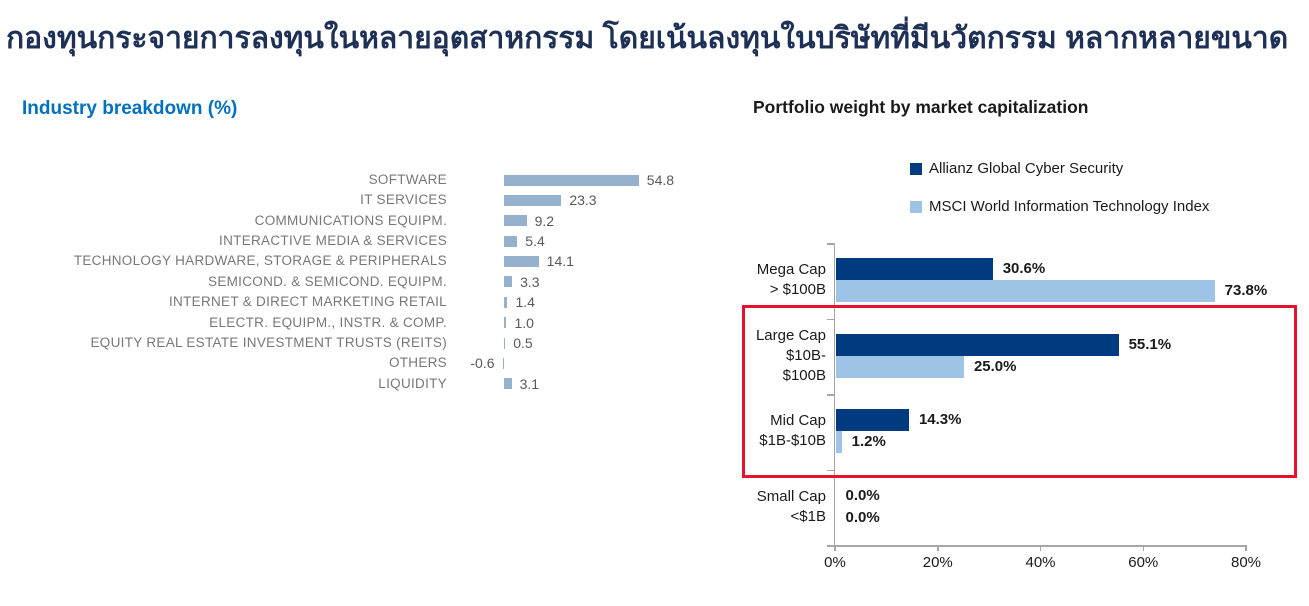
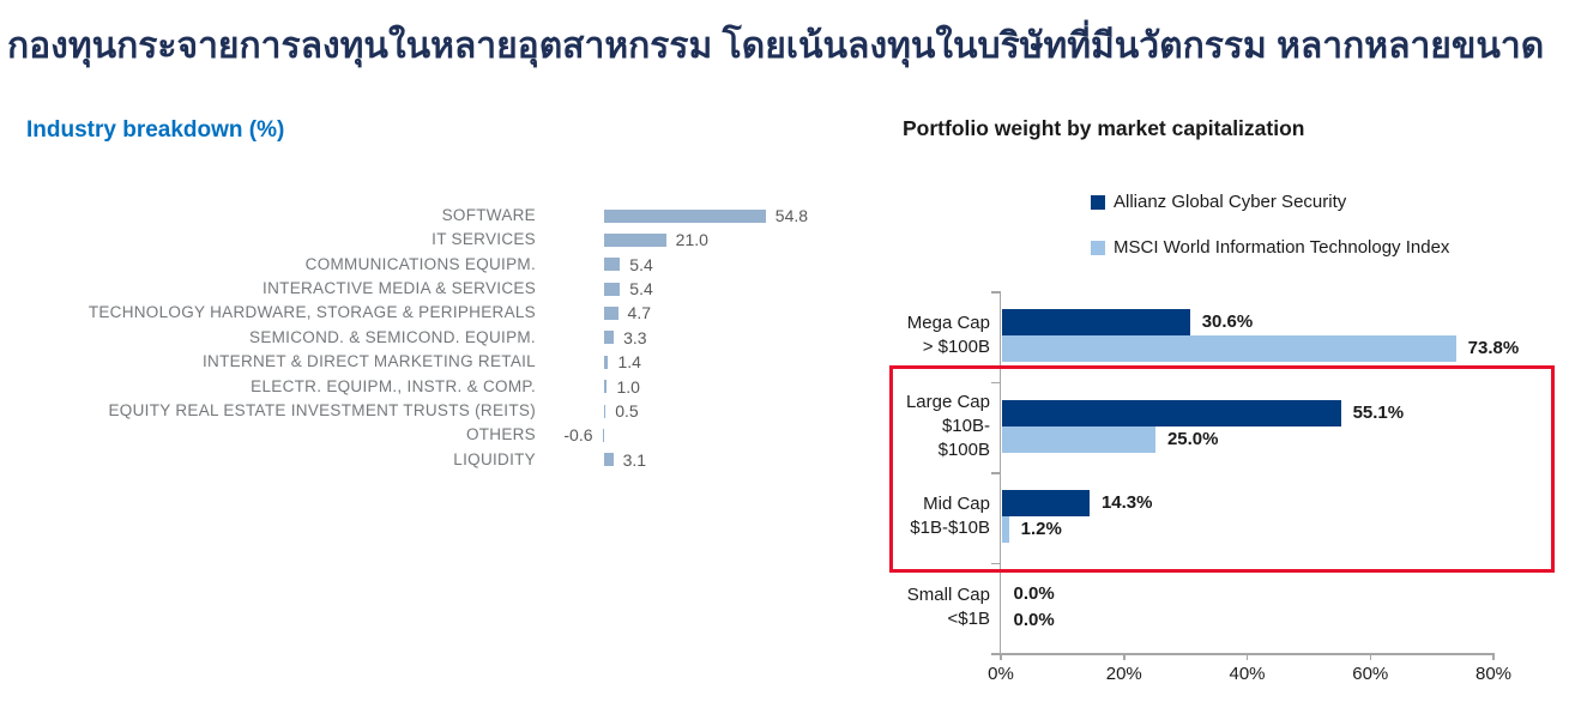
Industry breakdown (%)/IT SERVICES: 23.3 -> 21.0
Industry breakdown (%)/COMMUNICATIONS EQUIPM.: 9.2 -> 5.4
Industry breakdown (%)/TECHNOLOGY HARDWARE, STORAGE & PERIPHERALS: 14.1 -> 4.7
